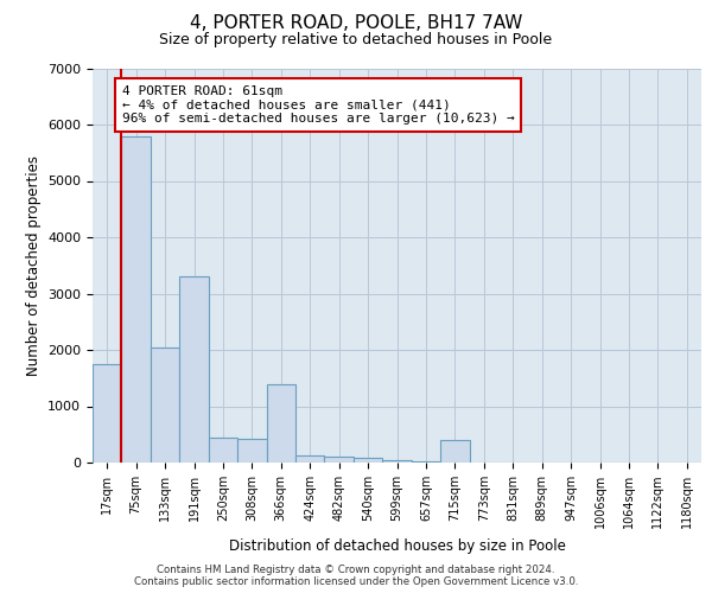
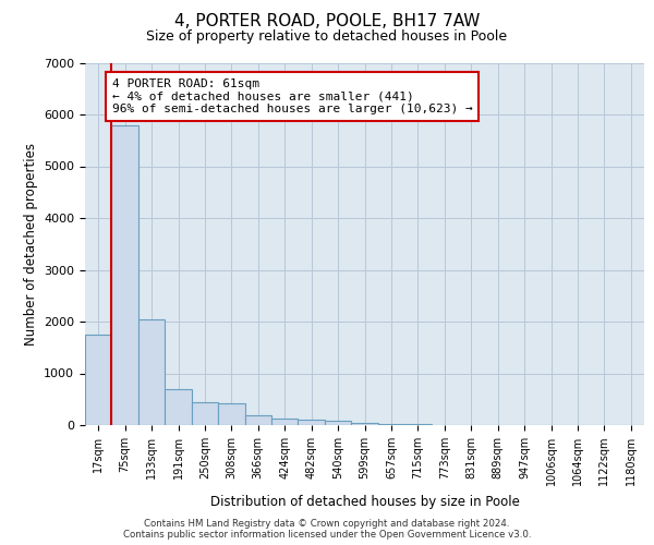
191sqm: 3300 -> 700
366sqm: 1400 -> 200
715sqm: 400 -> 20
